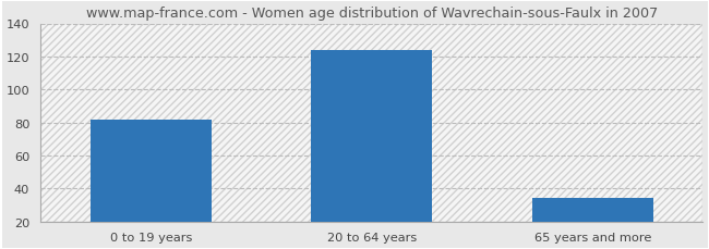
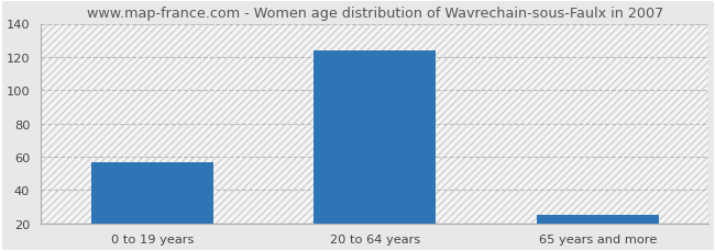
0 to 19 years: 82 -> 57
65 years and more: 34 -> 25
